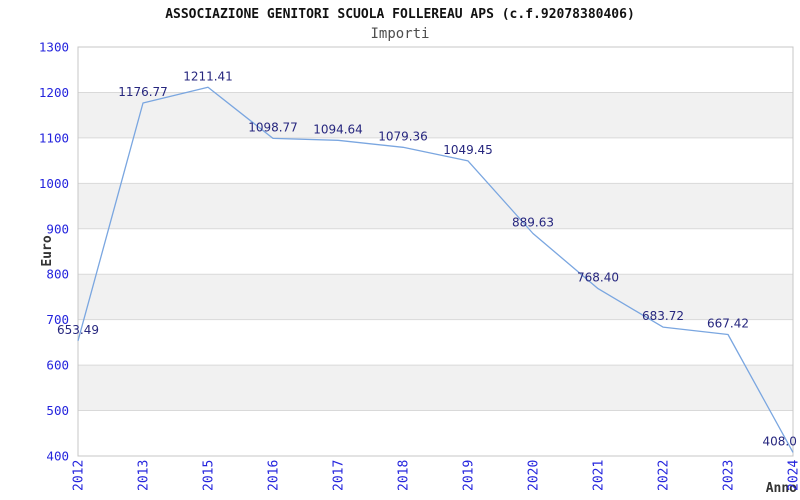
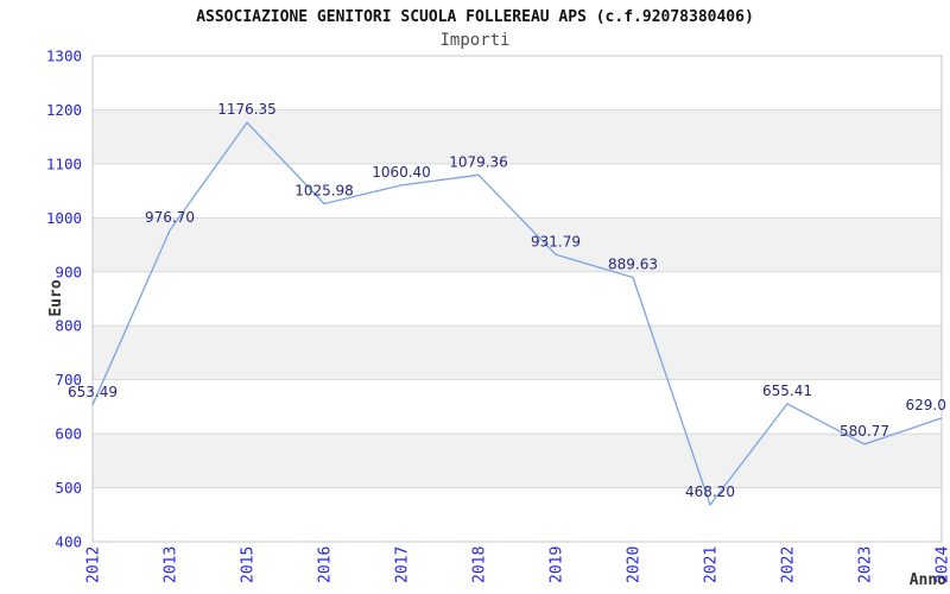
2013: 1176.77 -> 976.70
2015: 1211.41 -> 1176.35
2016: 1098.77 -> 1025.98
2017: 1094.64 -> 1060.40
2019: 1049.45 -> 931.79
2021: 768.40 -> 468.20
2022: 683.72 -> 655.41
2023: 667.42 -> 580.77
2024: 408.0 -> 629.0
